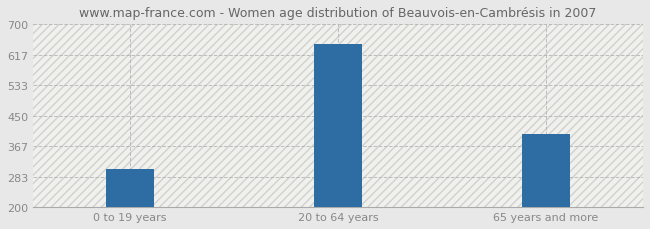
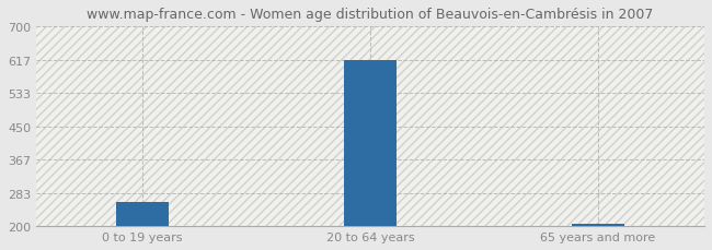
0 to 19 years: 305 -> 260
20 to 64 years: 645 -> 617
65 years and more: 400 -> 207
